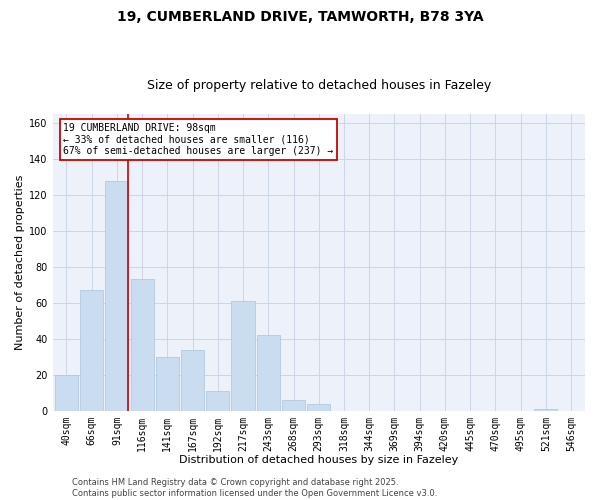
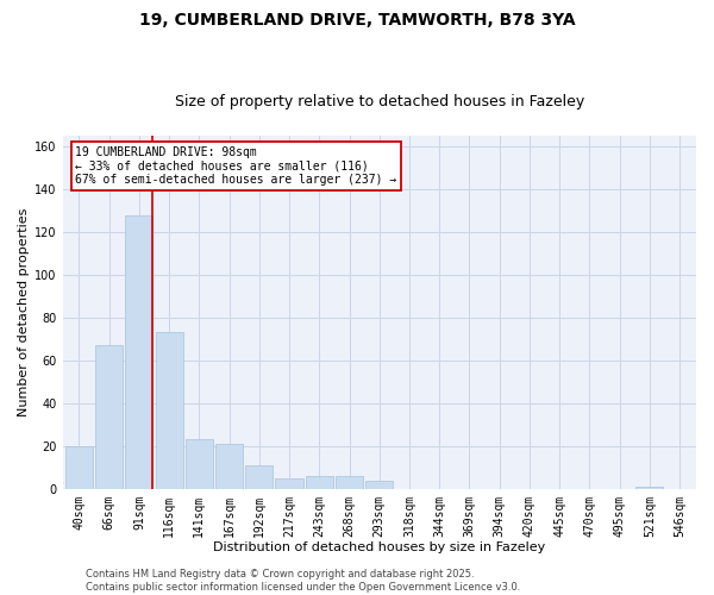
141sqm: 30 -> 23
167sqm: 34 -> 21
217sqm: 61 -> 5
243sqm: 42 -> 6
